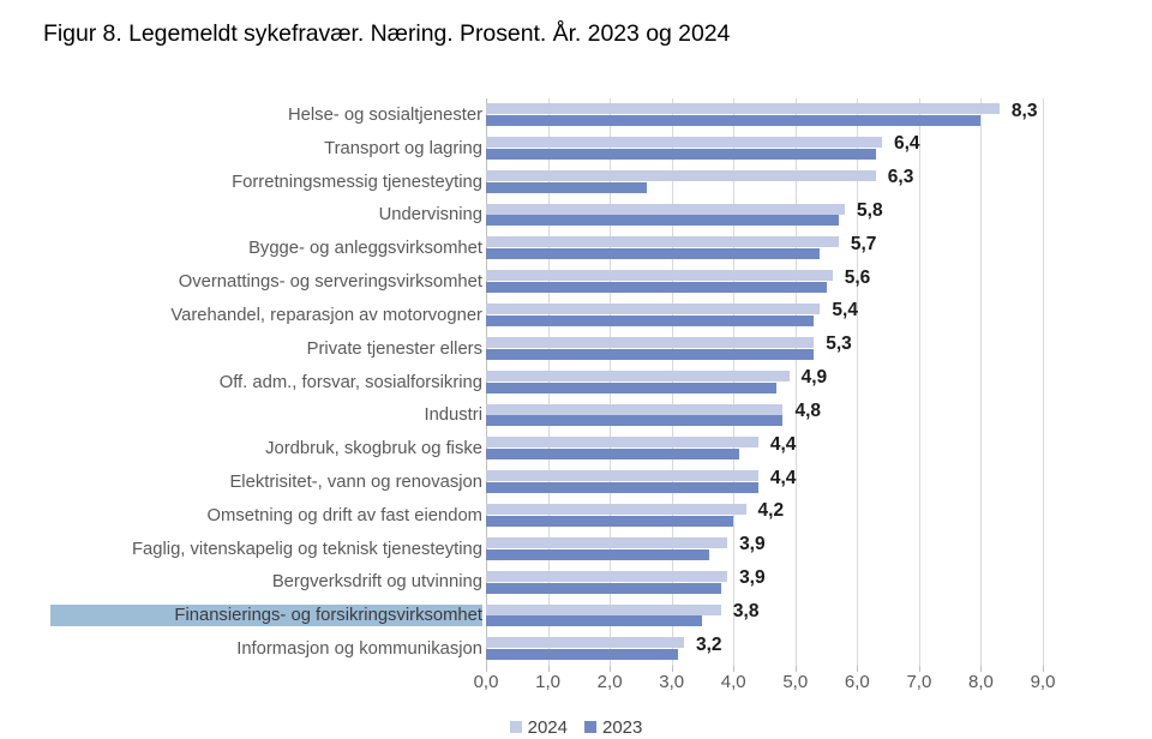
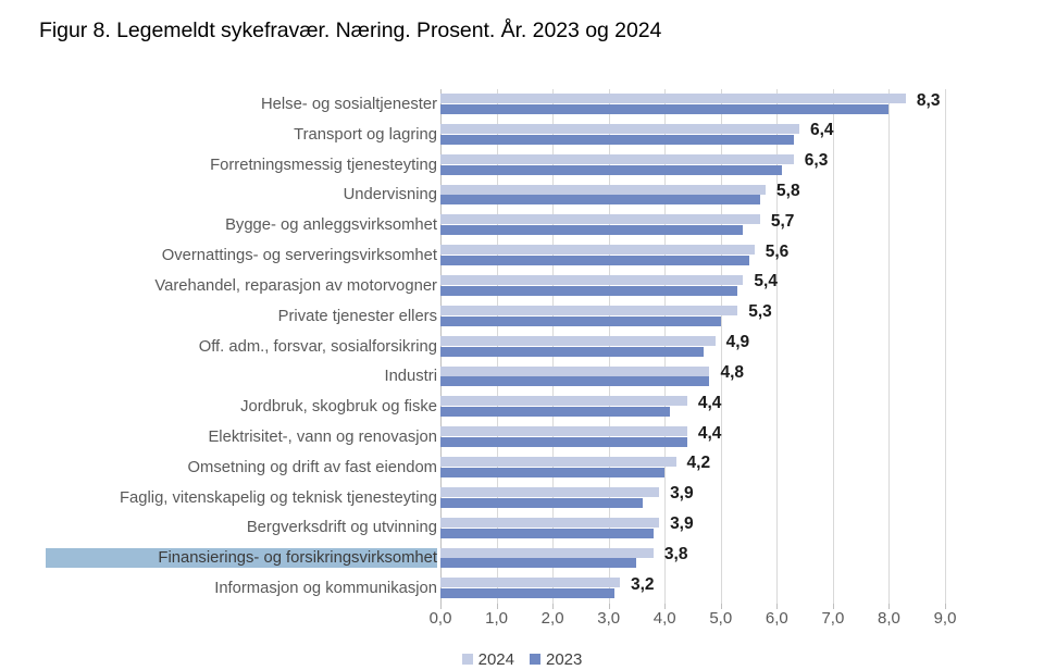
2023/Forretningsmessig tjenesteyting: 2,6 -> 6,1
2023/Private tjenester ellers: 5,3 -> 5,0
